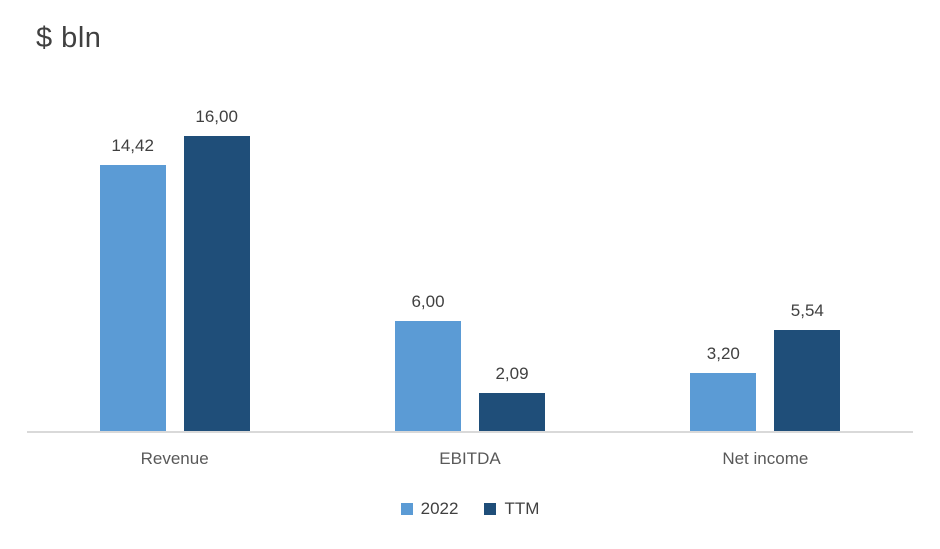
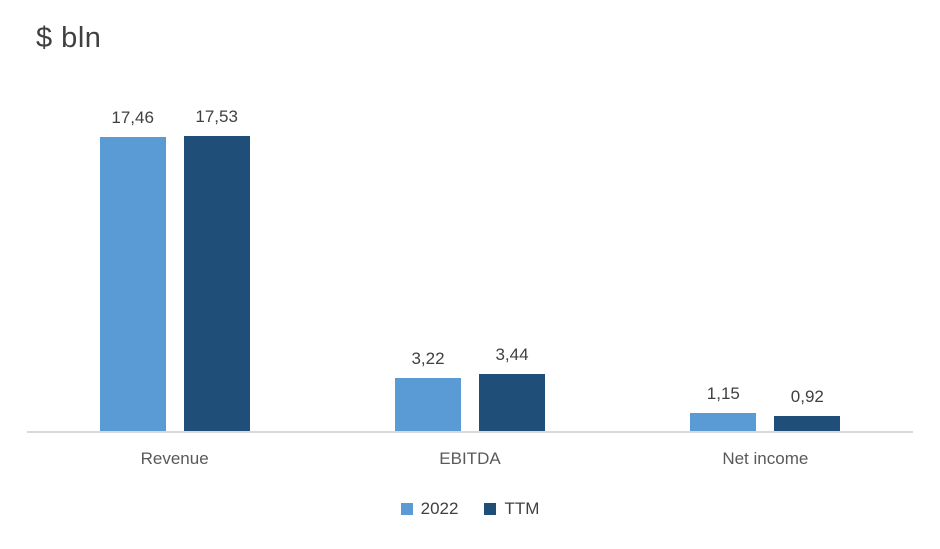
2022/Revenue: 14,42 -> 17,46
TTM/Revenue: 16,00 -> 17,53
2022/EBITDA: 6,00 -> 3,22
TTM/EBITDA: 2,09 -> 3,44
2022/Net income: 3,20 -> 1,15
TTM/Net income: 5,54 -> 0,92
